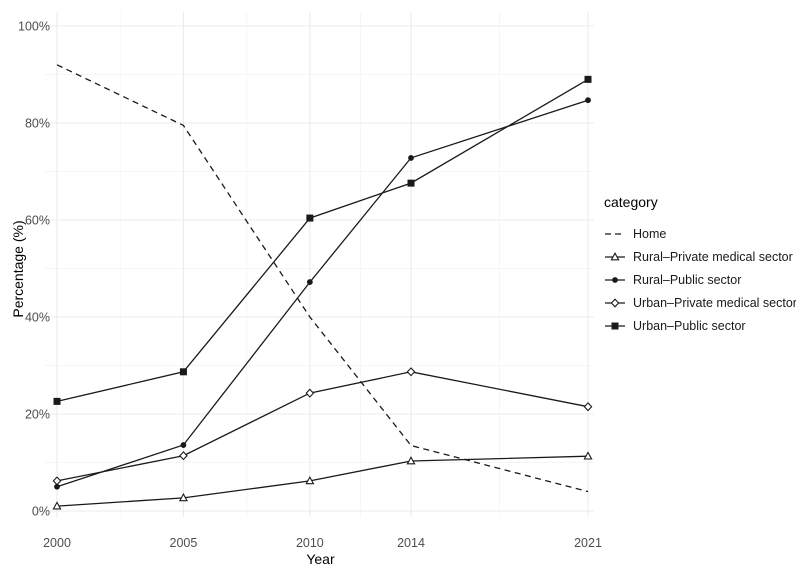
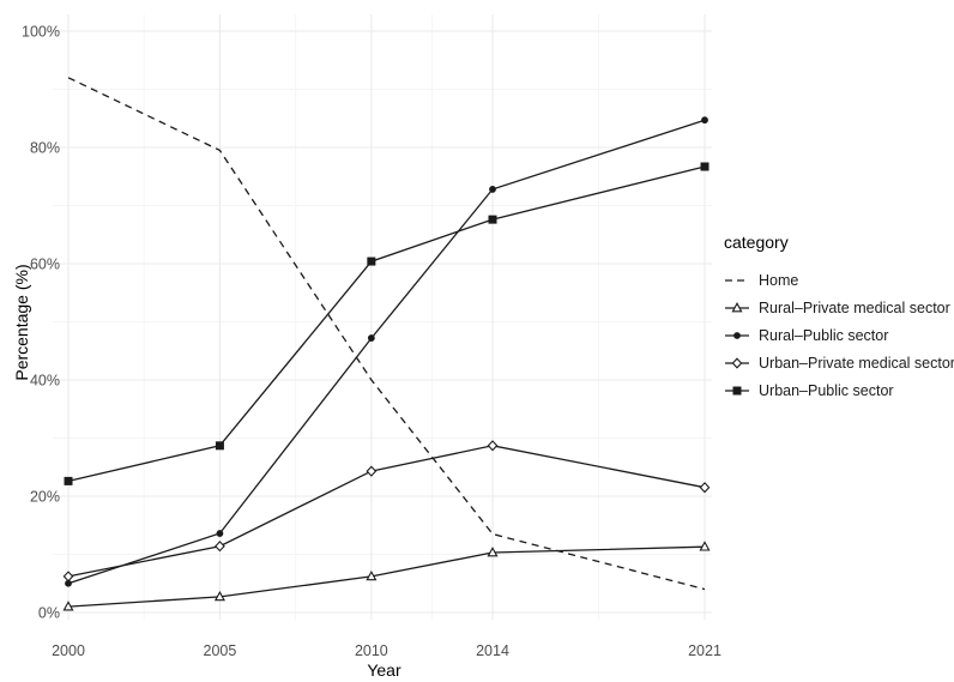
Urban–Public sector/2021: 89% -> 77%
